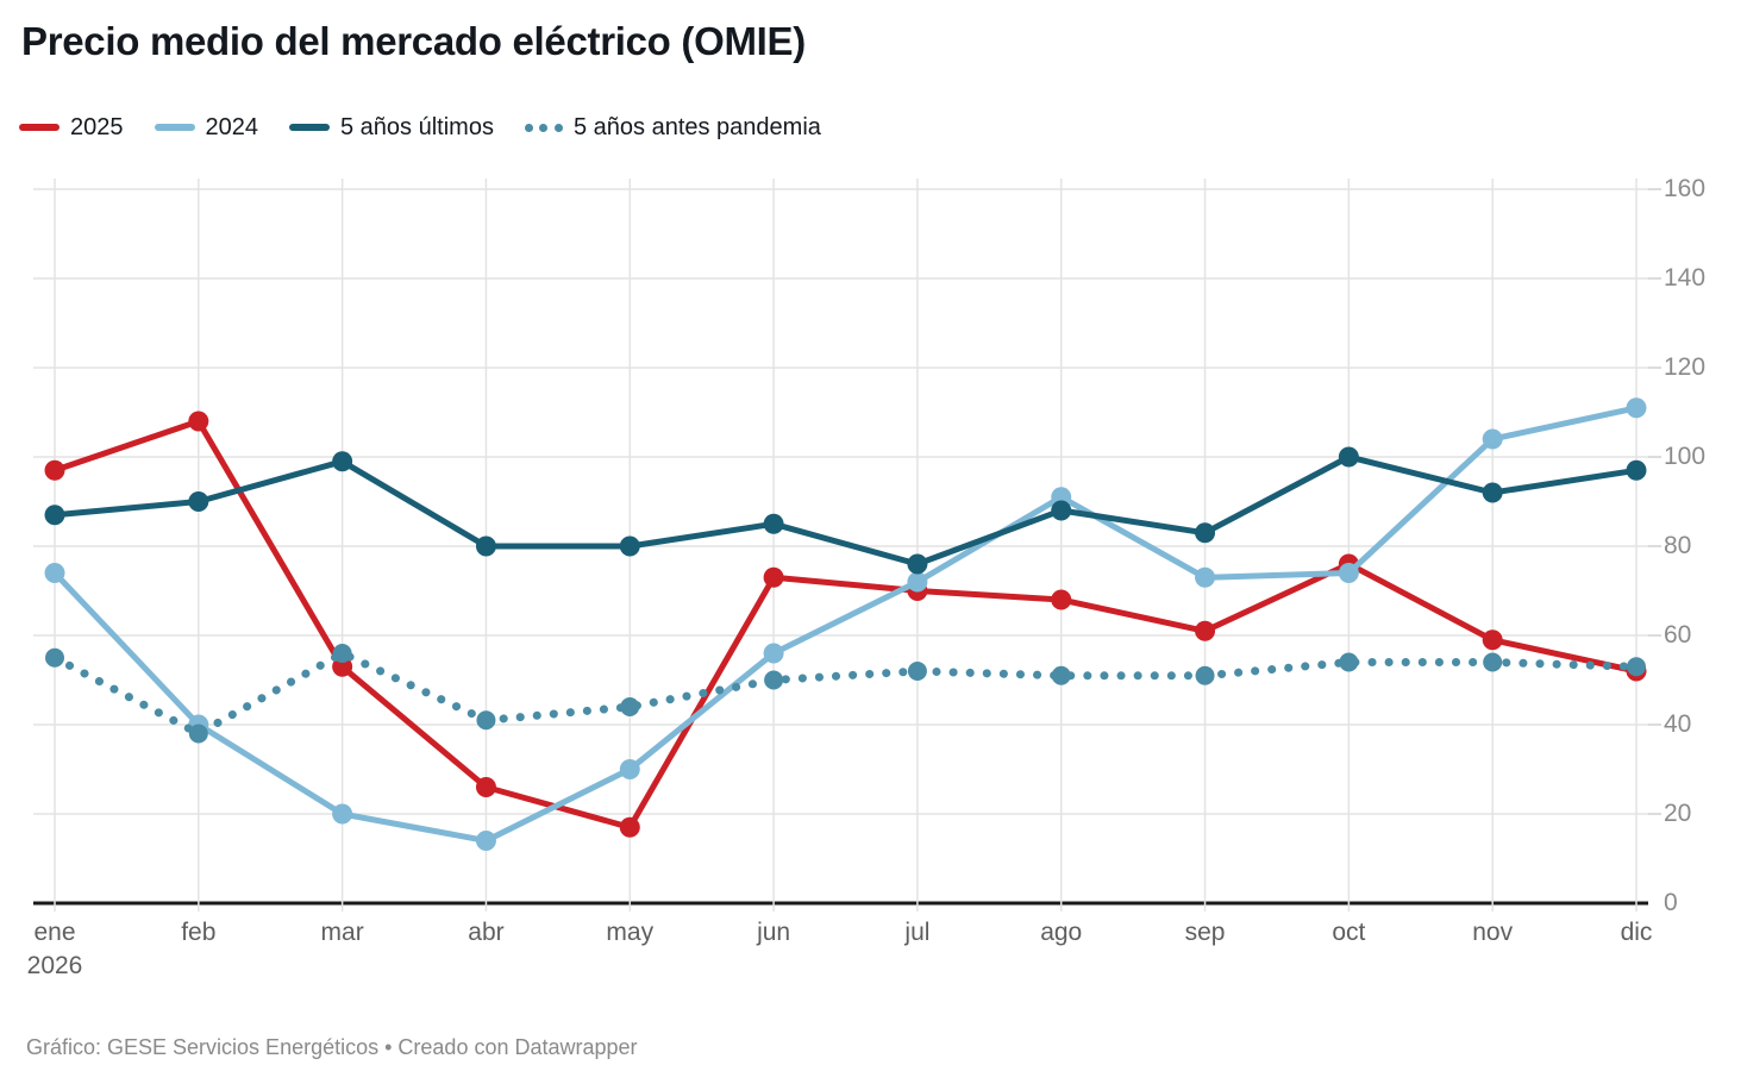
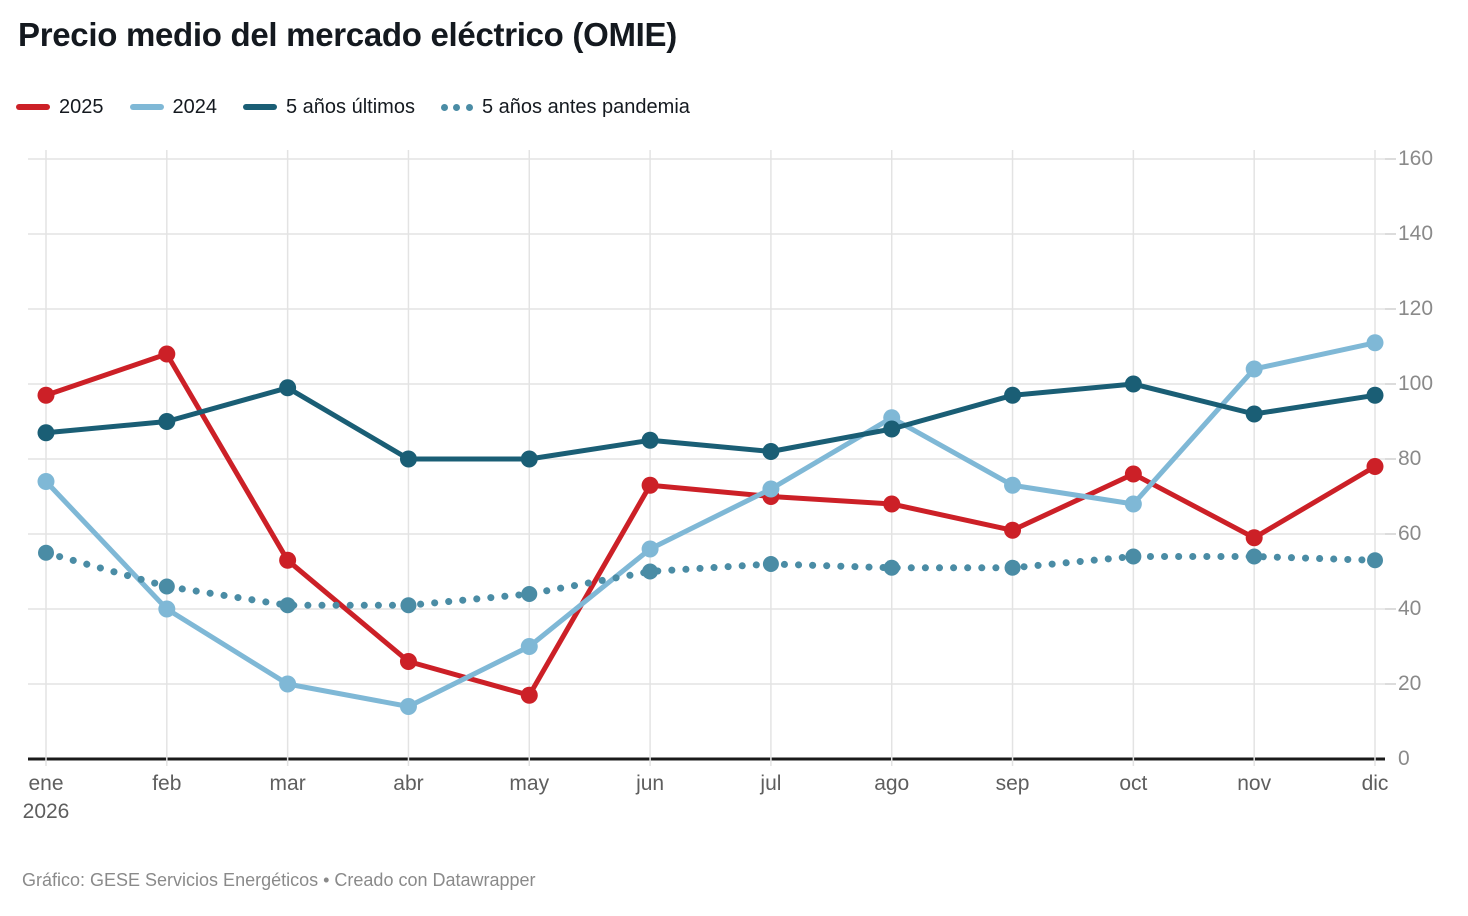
5 años antes pandemia/feb: 38 -> 46
5 años antes pandemia/mar: 56 -> 41
5 años últimos/jul: 76 -> 82
5 años últimos/sep: 83 -> 97
2024/oct: 74 -> 68
2025/dic: 52 -> 78
